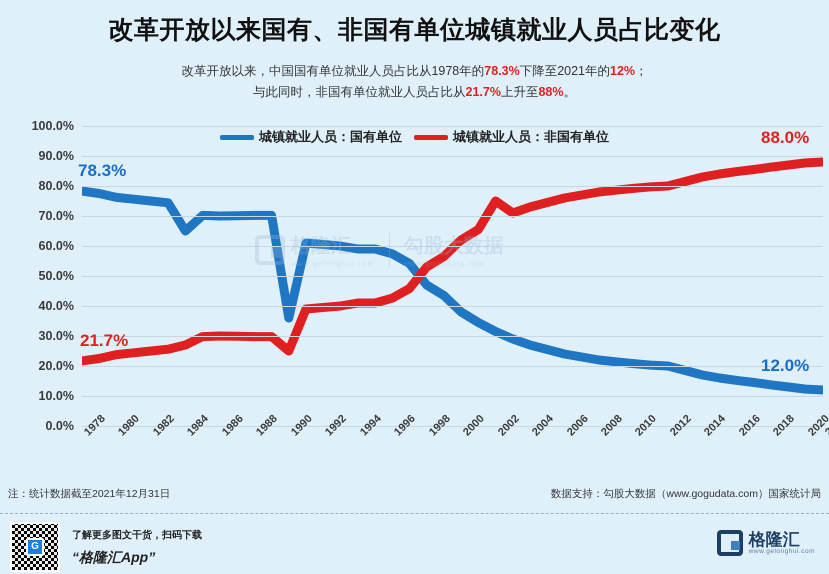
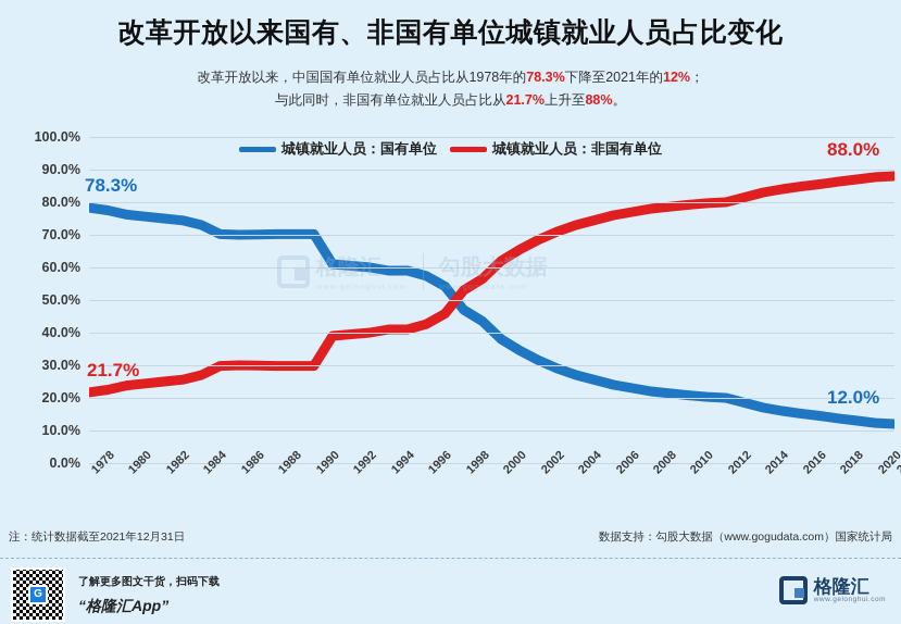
城镇就业人员：国有单位/1984: 65% -> 73%
城镇就业人员：国有单位/1990: 36% -> 70%
城镇就业人员：非国有单位/1990: 25% -> 30%
城镇就业人员：非国有单位/2002: 75% -> 68%
